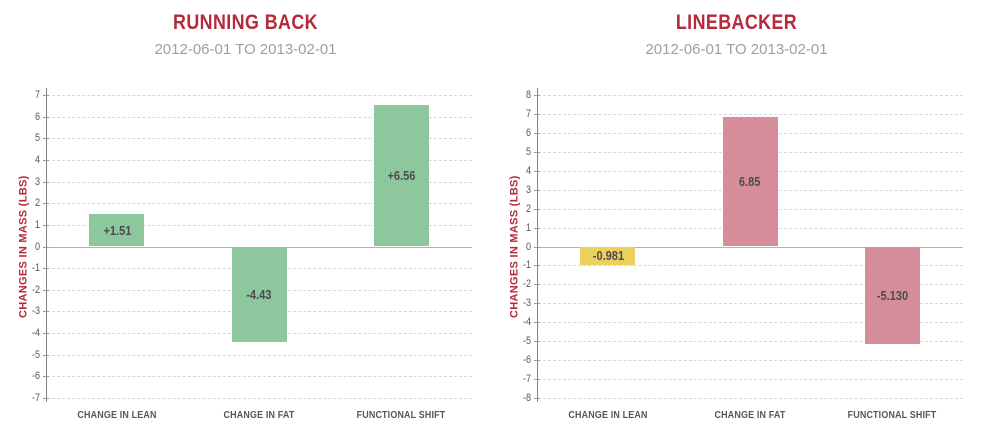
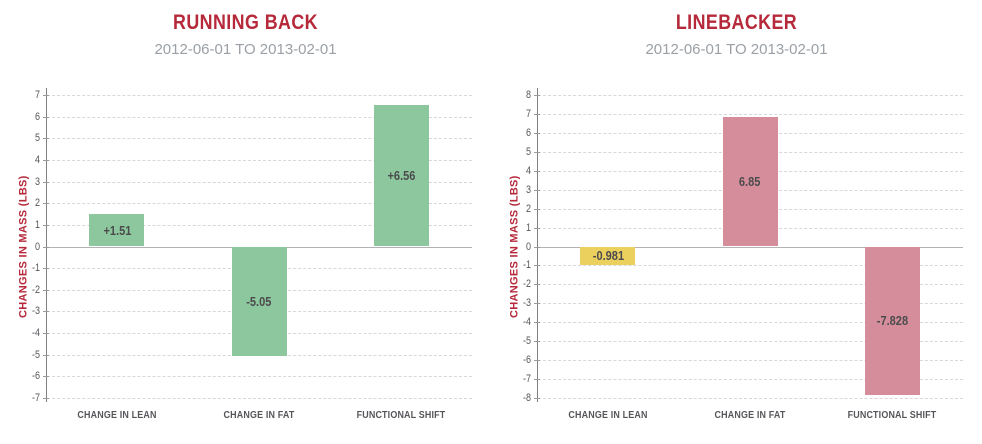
RUNNING BACK/CHANGE IN FAT: -4.43 -> -5.05
LINEBACKER/FUNCTIONAL SHIFT: -5.130 -> -7.828
